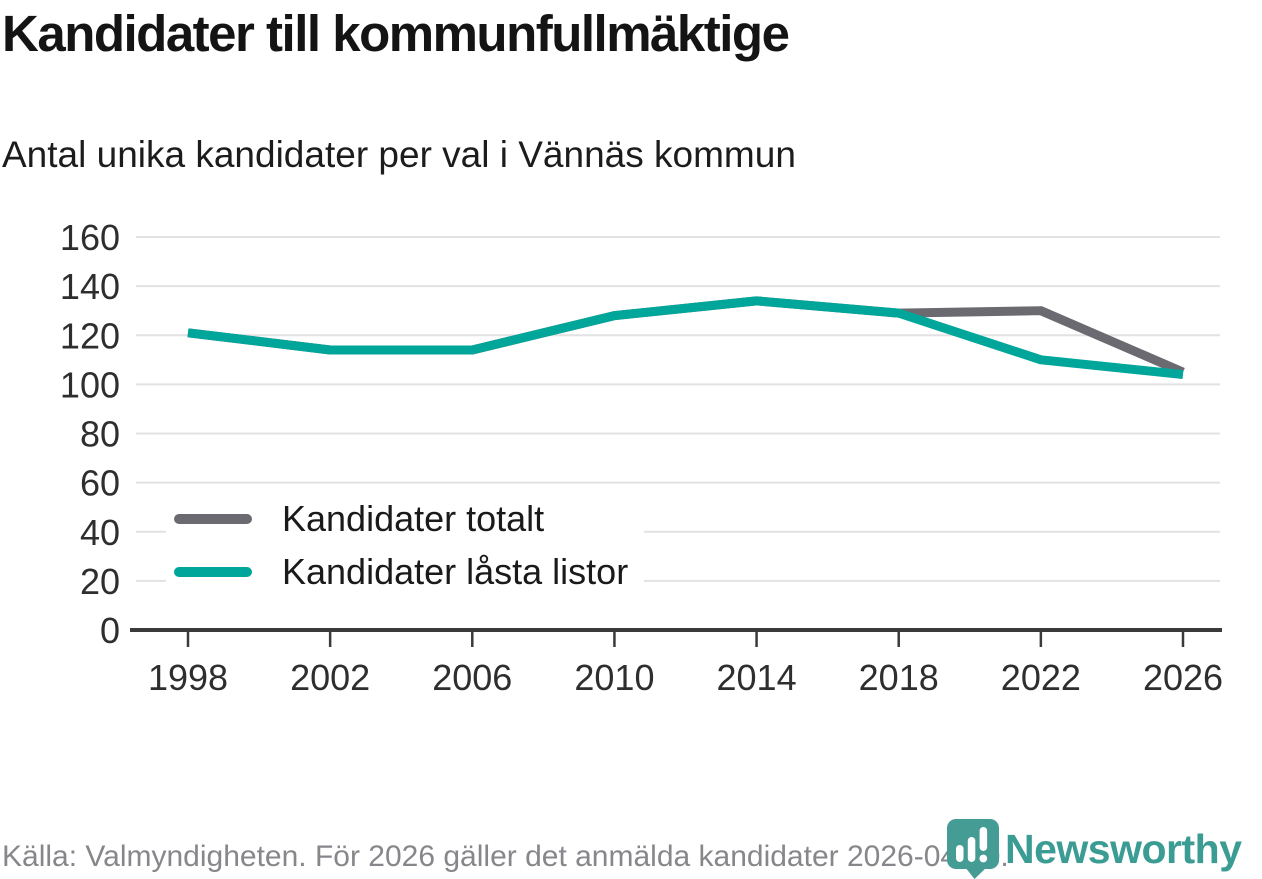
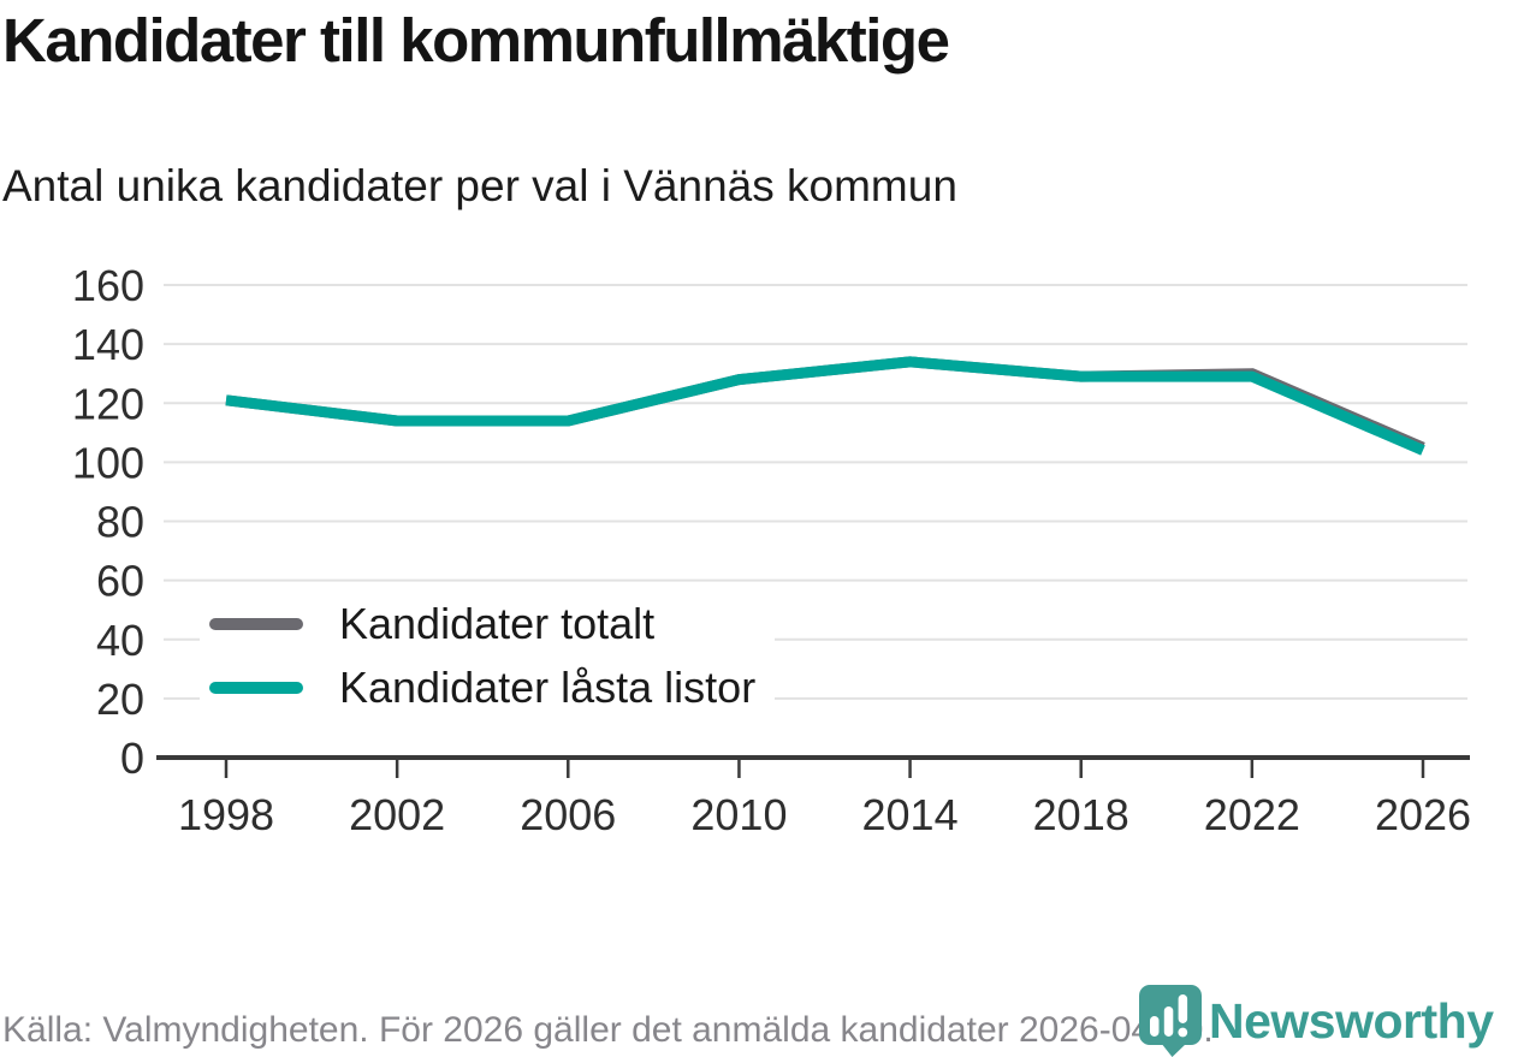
Kandidater låsta listor/2022: 110 -> 129
